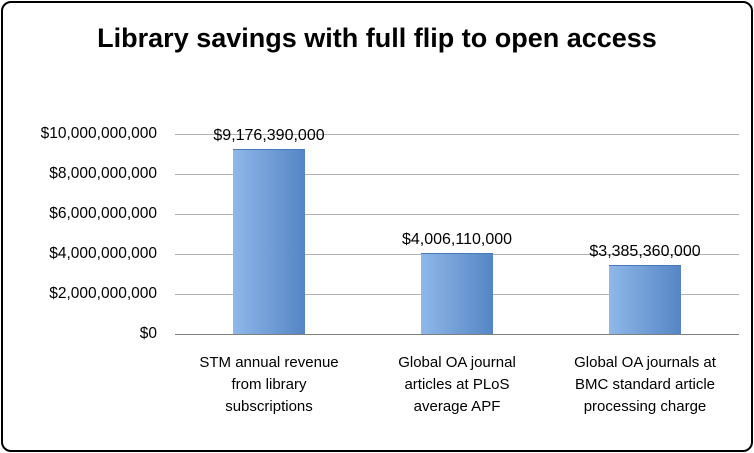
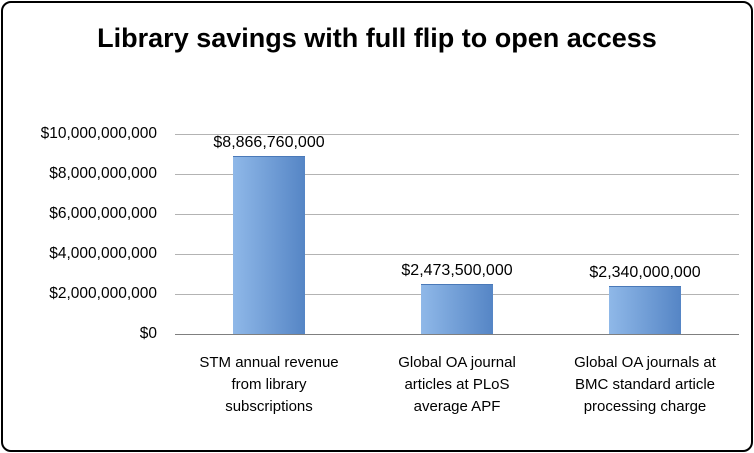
STM annual revenue from library subscriptions: $9,176,390,000 -> $8,866,760,000
Global OA journal articles at PLoS average APF: $4,006,110,000 -> $2,473,500,000
Global OA journals at BMC standard article processing charge: $3,385,360,000 -> $2,340,000,000
